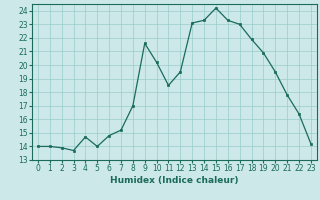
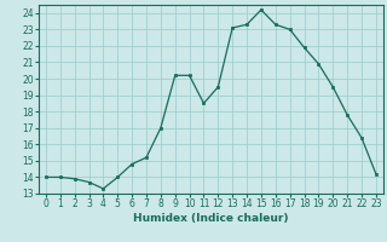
4: 14.7 -> 13.3
9: 21.6 -> 20.2
